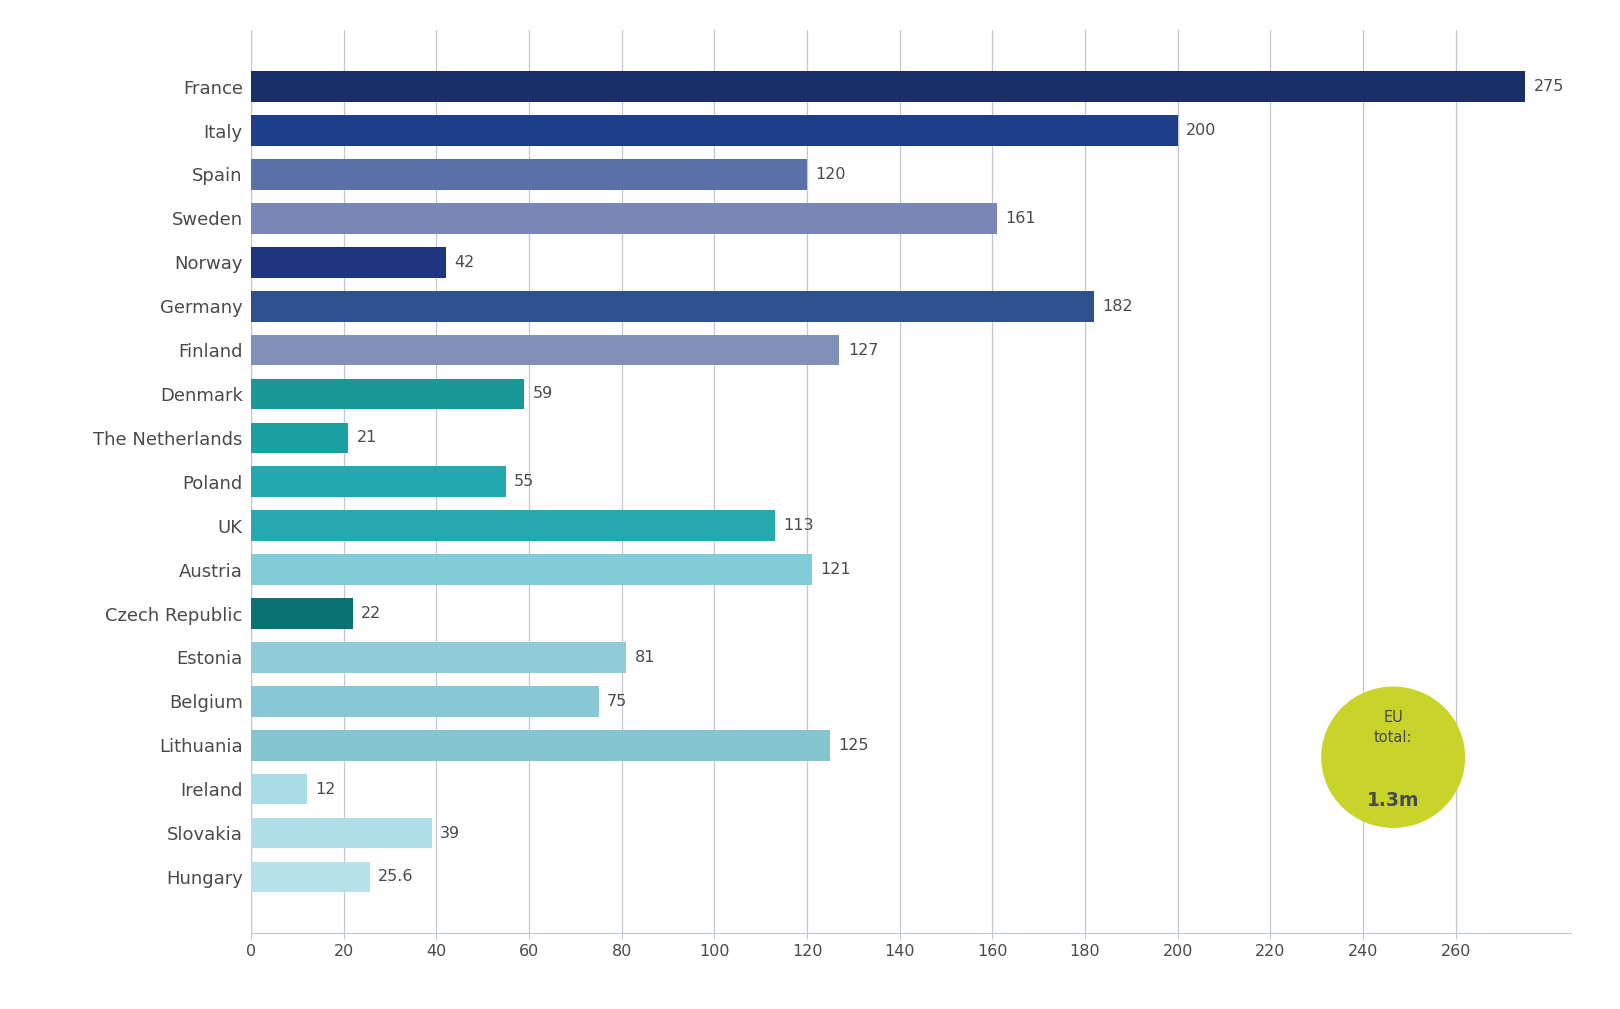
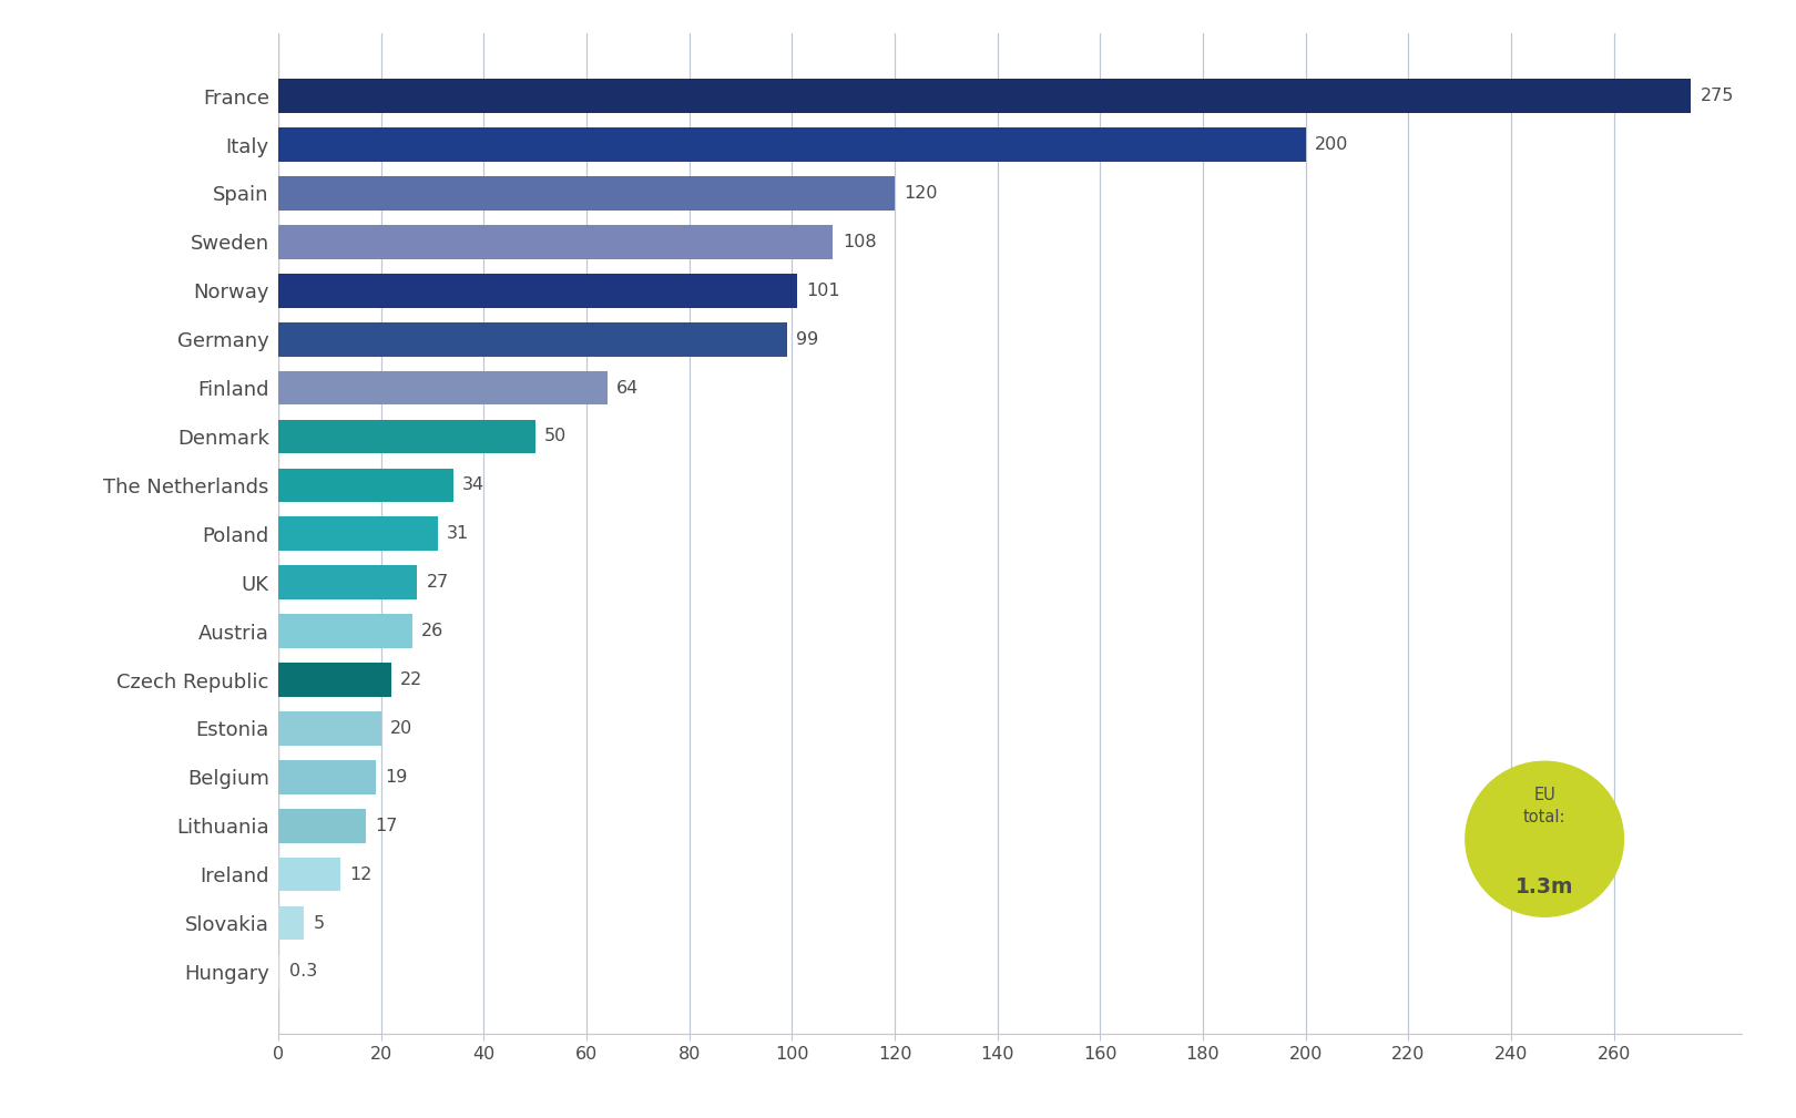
Sweden: 161 -> 108
Norway: 42 -> 101
Germany: 182 -> 99
Finland: 127 -> 64
Denmark: 59 -> 50
The Netherlands: 21 -> 34
Poland: 55 -> 31
UK: 113 -> 27
Austria: 121 -> 26
Estonia: 81 -> 20
Belgium: 75 -> 19
Lithuania: 125 -> 17
Slovakia: 39 -> 5
Hungary: 25.6 -> 0.3
